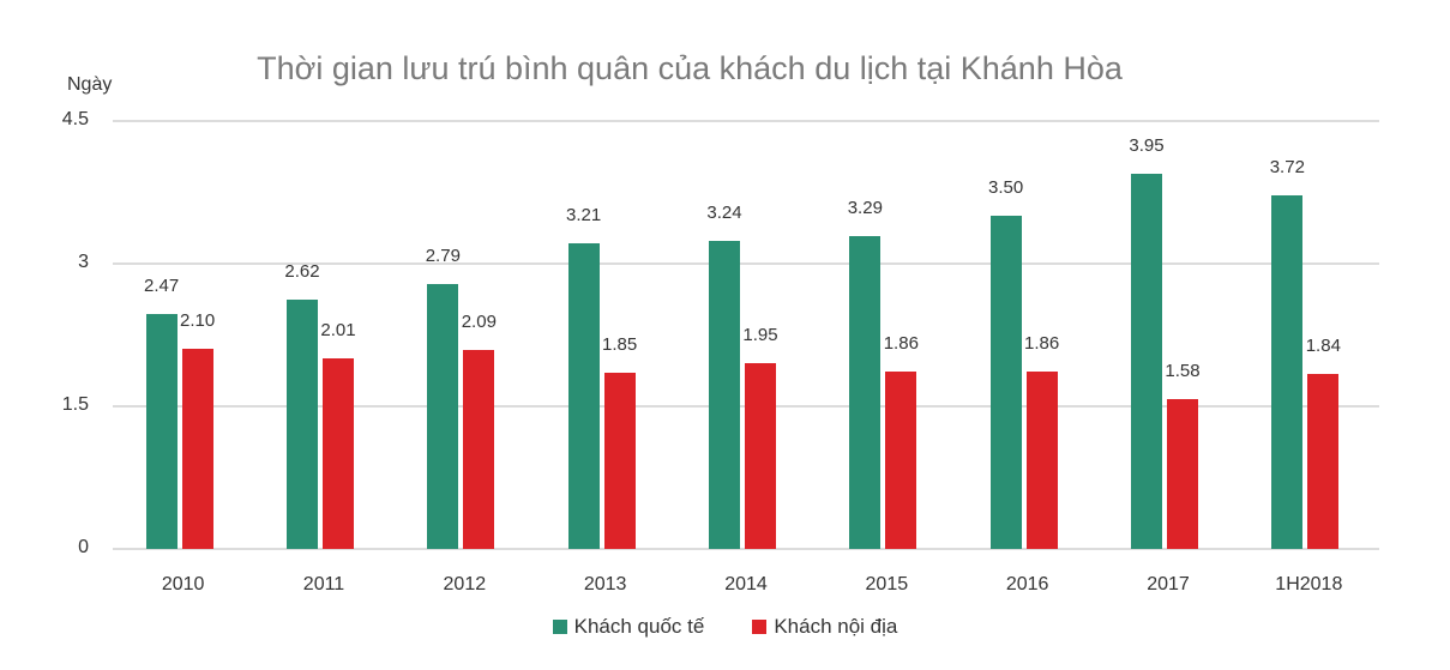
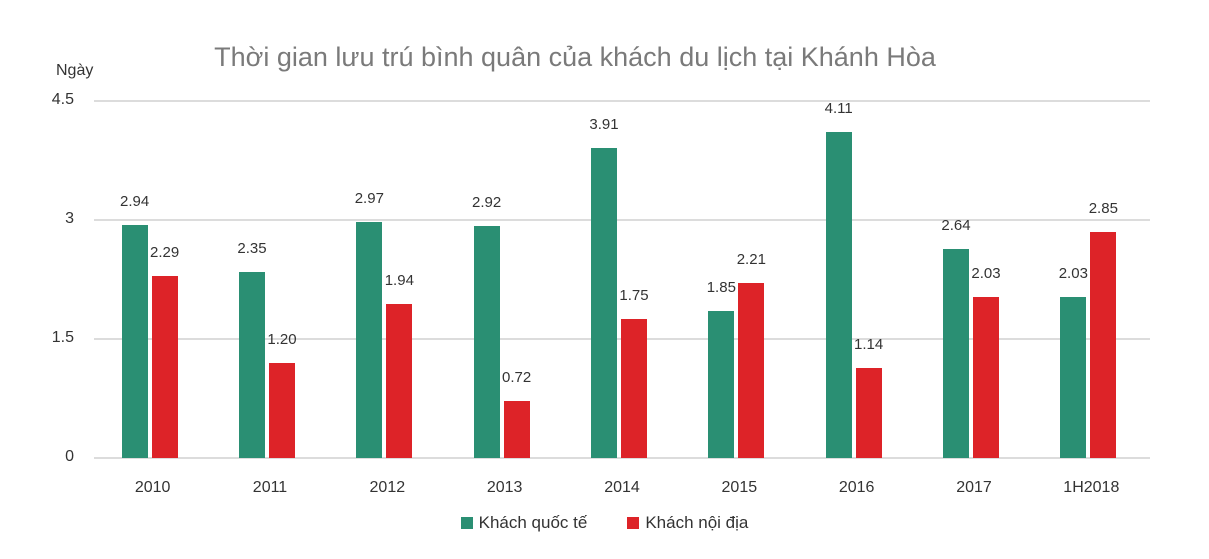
Khách quốc tế/2010: 2.47 -> 2.94
Khách nội địa/2010: 2.10 -> 2.29
Khách quốc tế/2011: 2.62 -> 2.35
Khách nội địa/2011: 2.01 -> 1.20
Khách quốc tế/2012: 2.79 -> 2.97
Khách nội địa/2012: 2.09 -> 1.94
Khách quốc tế/2013: 3.21 -> 2.92
Khách nội địa/2013: 1.85 -> 0.72
Khách quốc tế/2014: 3.24 -> 3.91
Khách nội địa/2014: 1.95 -> 1.75
Khách quốc tế/2015: 3.29 -> 1.85
Khách nội địa/2015: 1.86 -> 2.21
Khách quốc tế/2016: 3.50 -> 4.11
Khách nội địa/2016: 1.86 -> 1.14
Khách quốc tế/2017: 3.95 -> 2.64
Khách nội địa/2017: 1.58 -> 2.03
Khách quốc tế/1H2018: 3.72 -> 2.03
Khách nội địa/1H2018: 1.84 -> 2.85
